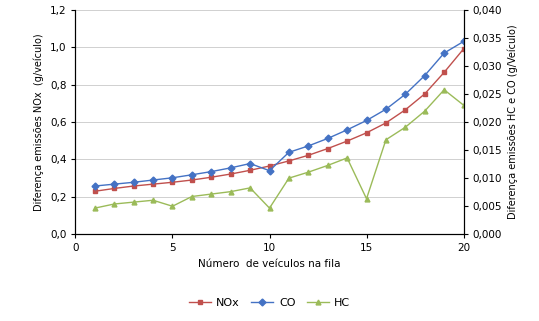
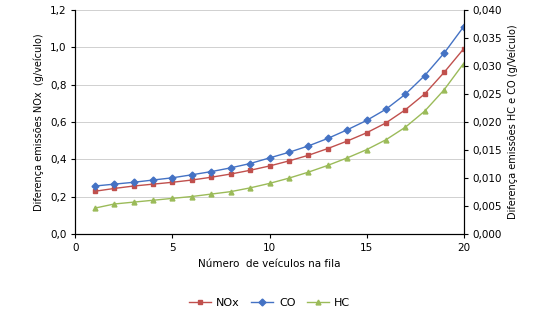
HC/5: 0,15 -> 0,19
CO/10: 0,34 -> 0,41
HC/10: 0,14 -> 0,27
HC/15: 0,19 -> 0,45
CO/20: 1,03 -> 1,11
HC/20: 0,69 -> 0,91
